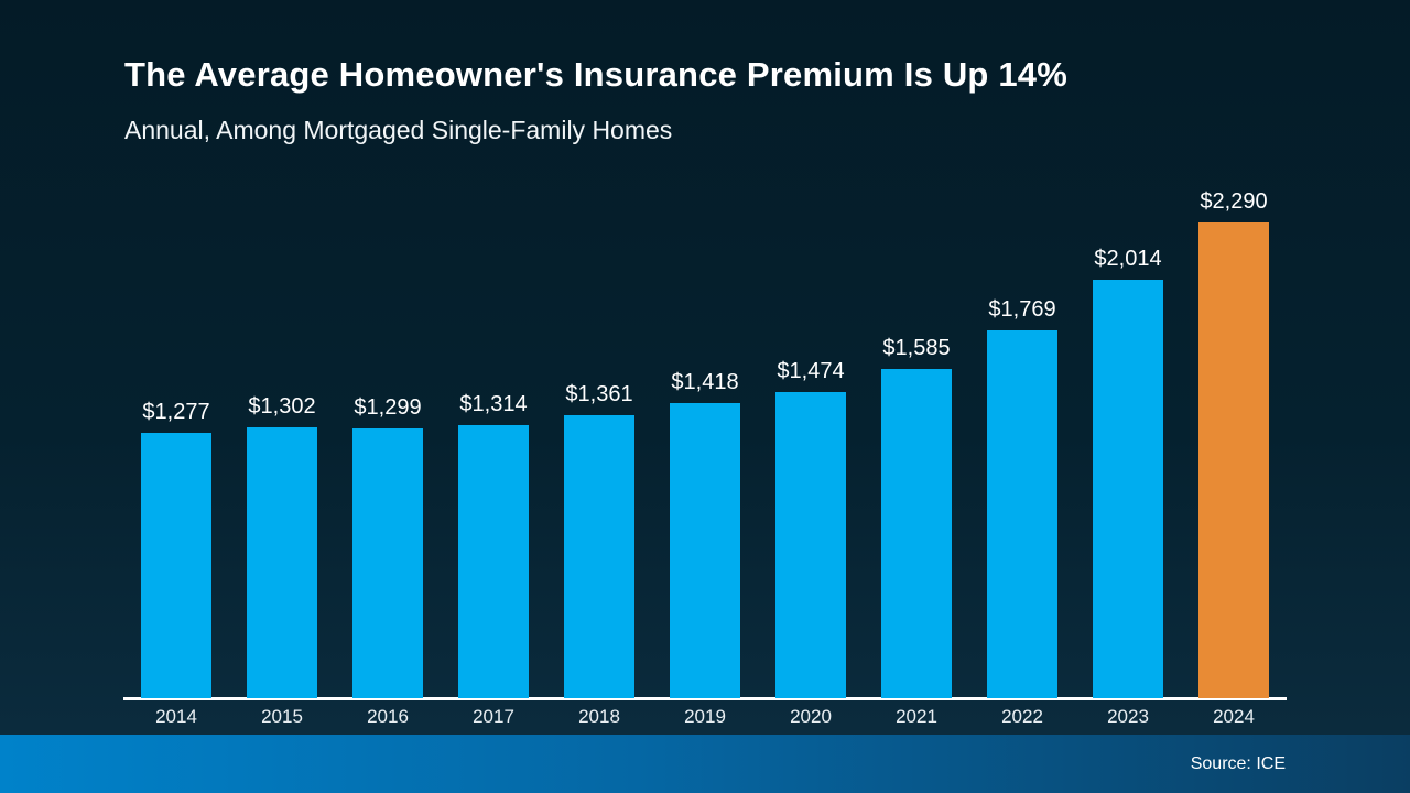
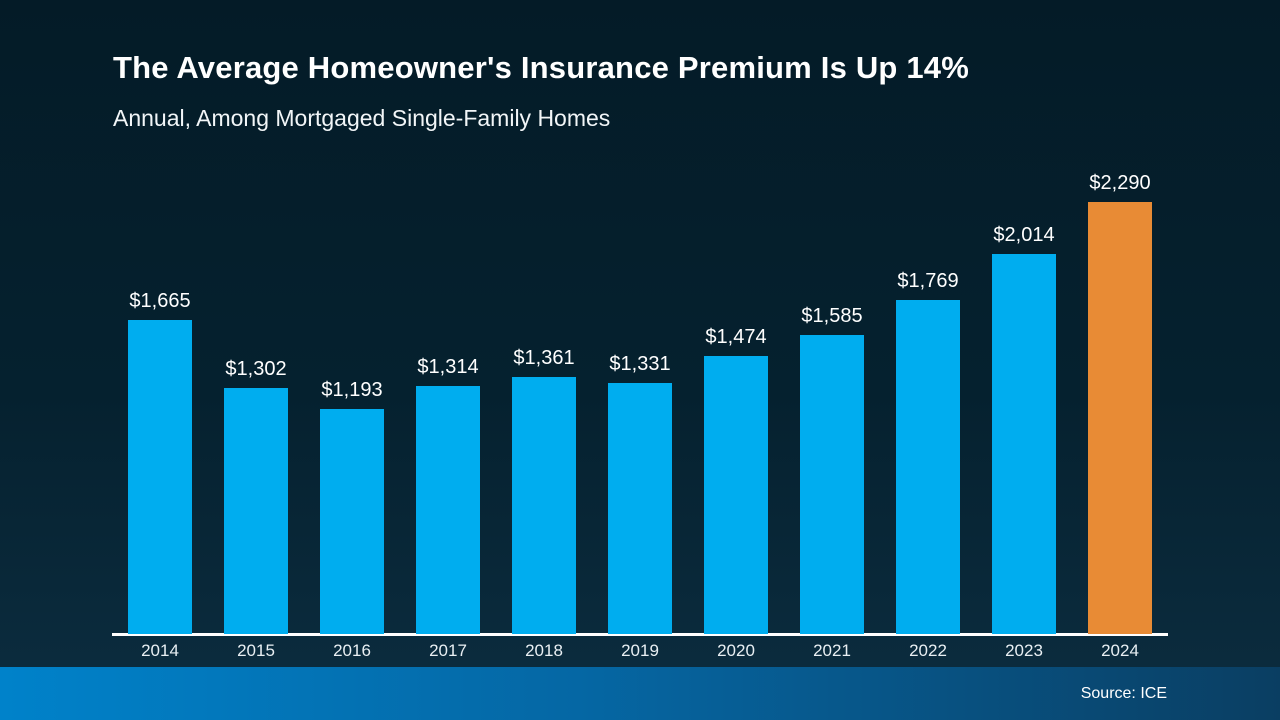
2014: $1,277 -> $1,665
2016: $1,299 -> $1,193
2019: $1,418 -> $1,331
